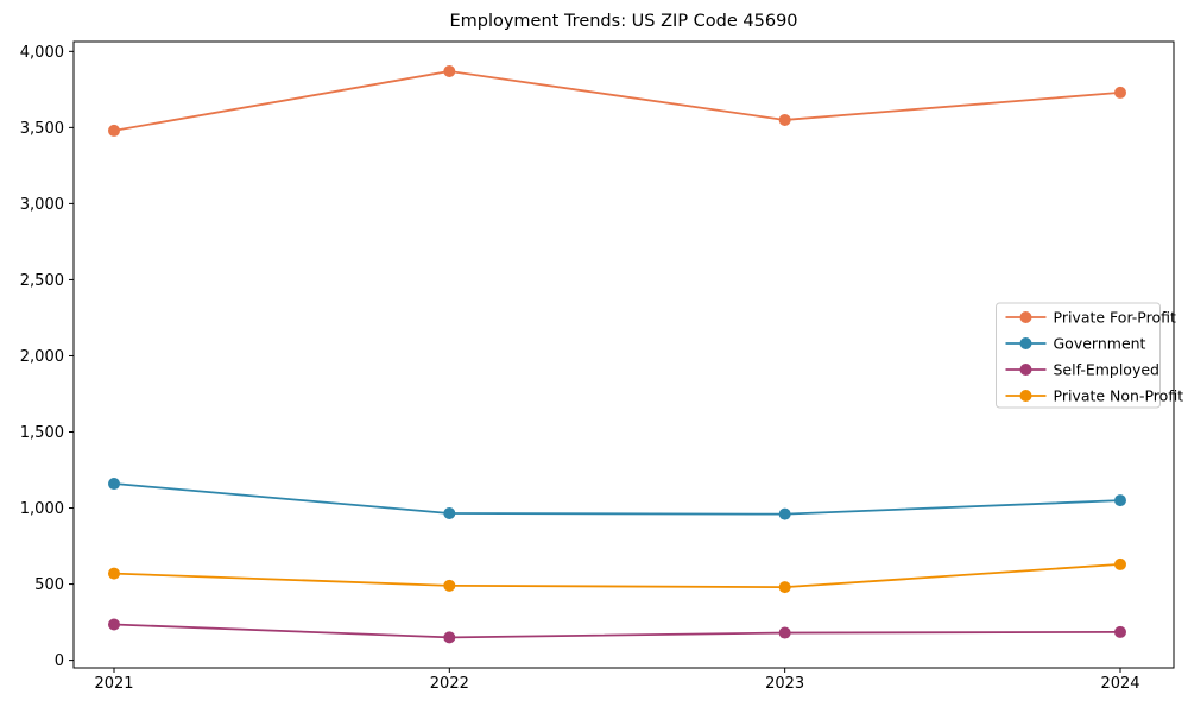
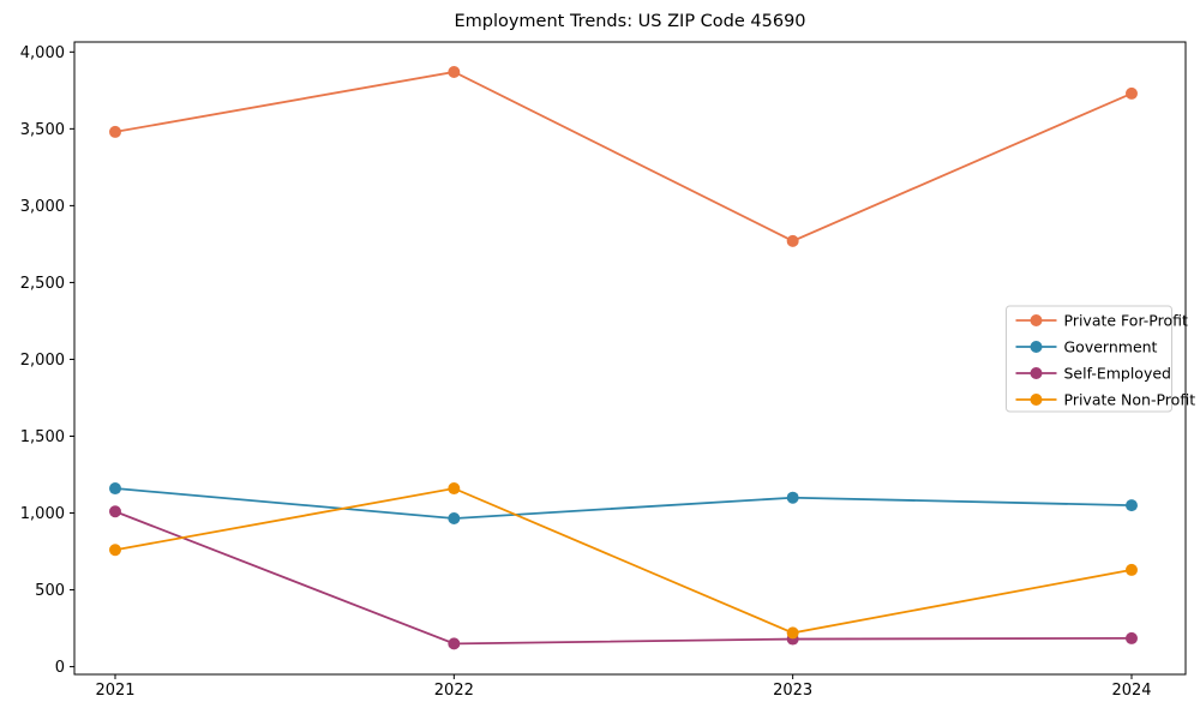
Self-Employed/2021: 240 -> 1010
Private Non-Profit/2021: 570 -> 760
Private Non-Profit/2022: 490 -> 1160
Private For-Profit/2023: 3550 -> 2770
Government/2023: 960 -> 1100
Private Non-Profit/2023: 480 -> 220
